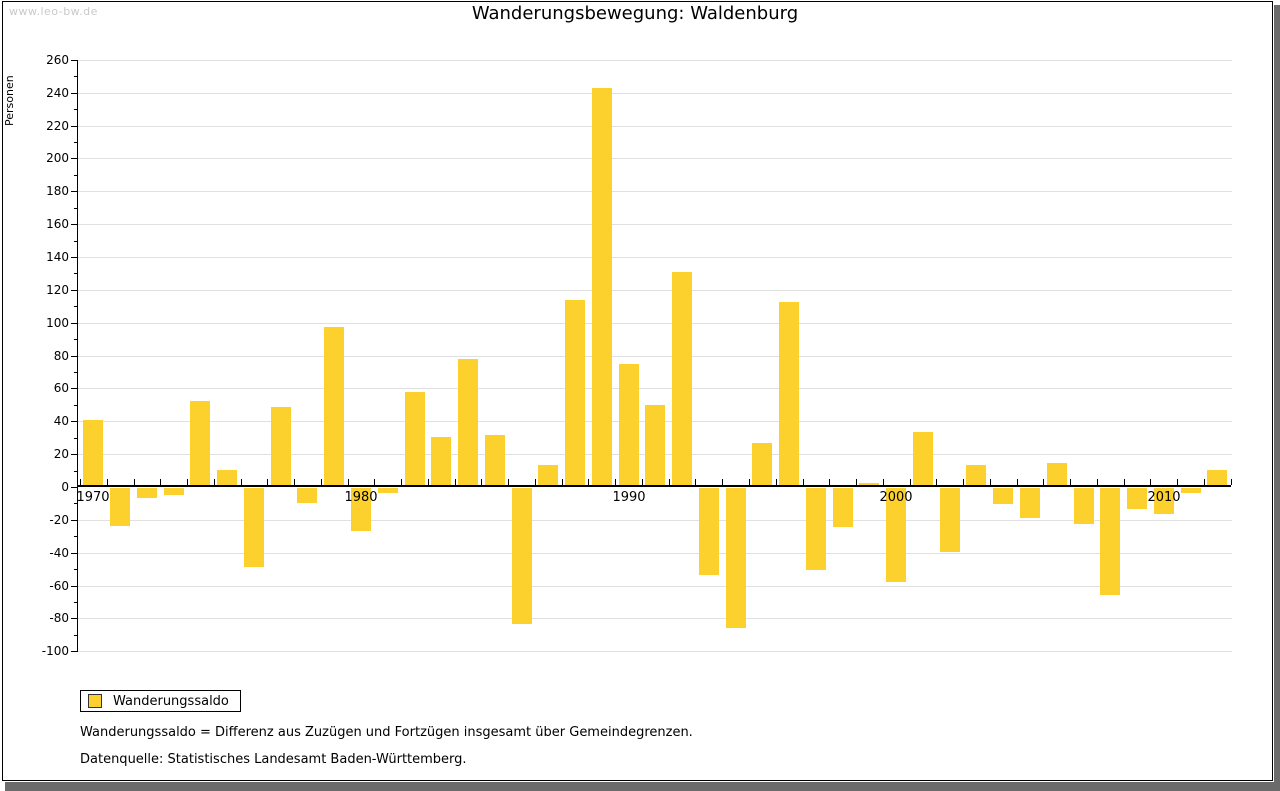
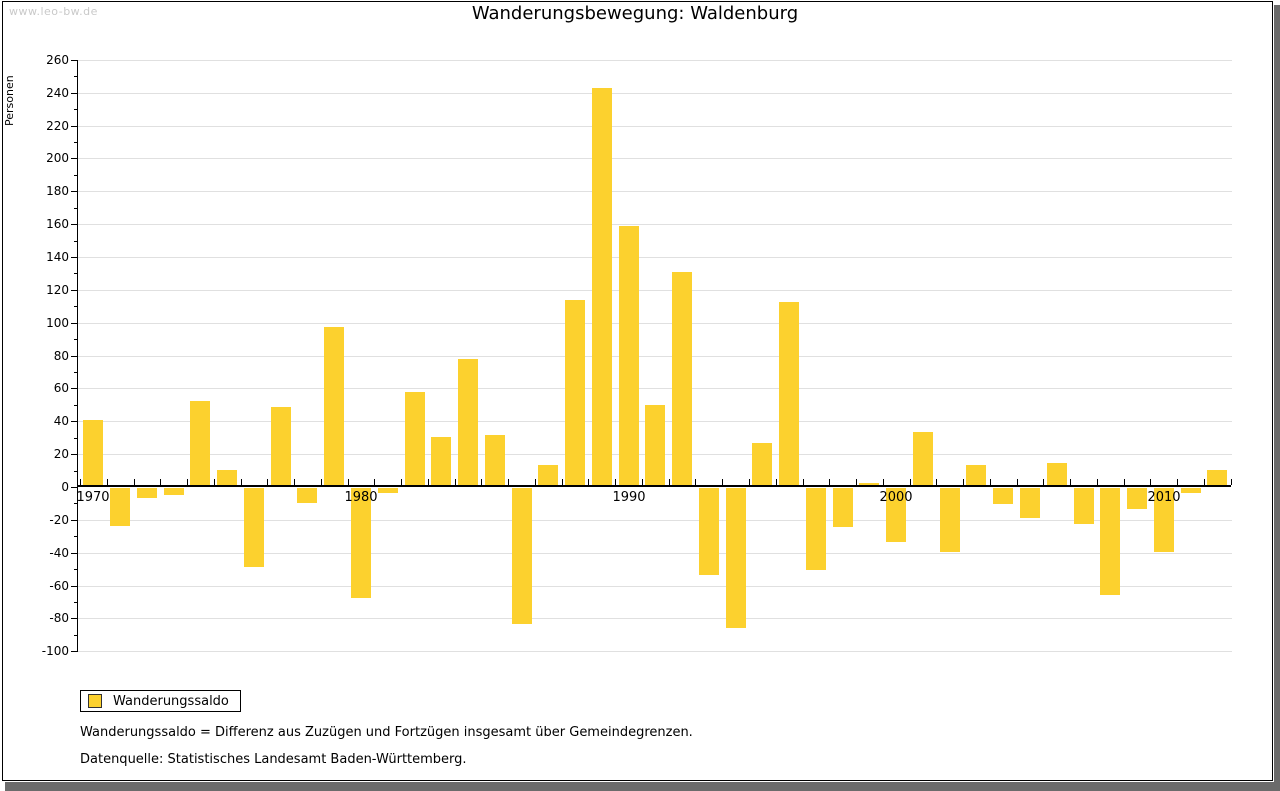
1980: -26 -> -67
1990: 74 -> 158
2000: -57 -> -33
2010: -16 -> -39
